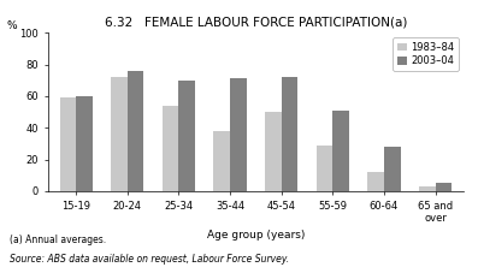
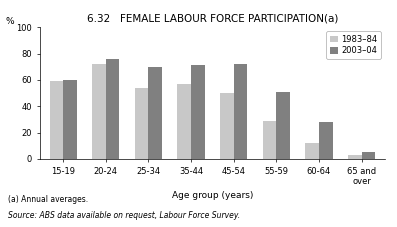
1983–84/35-44: 38 -> 57
